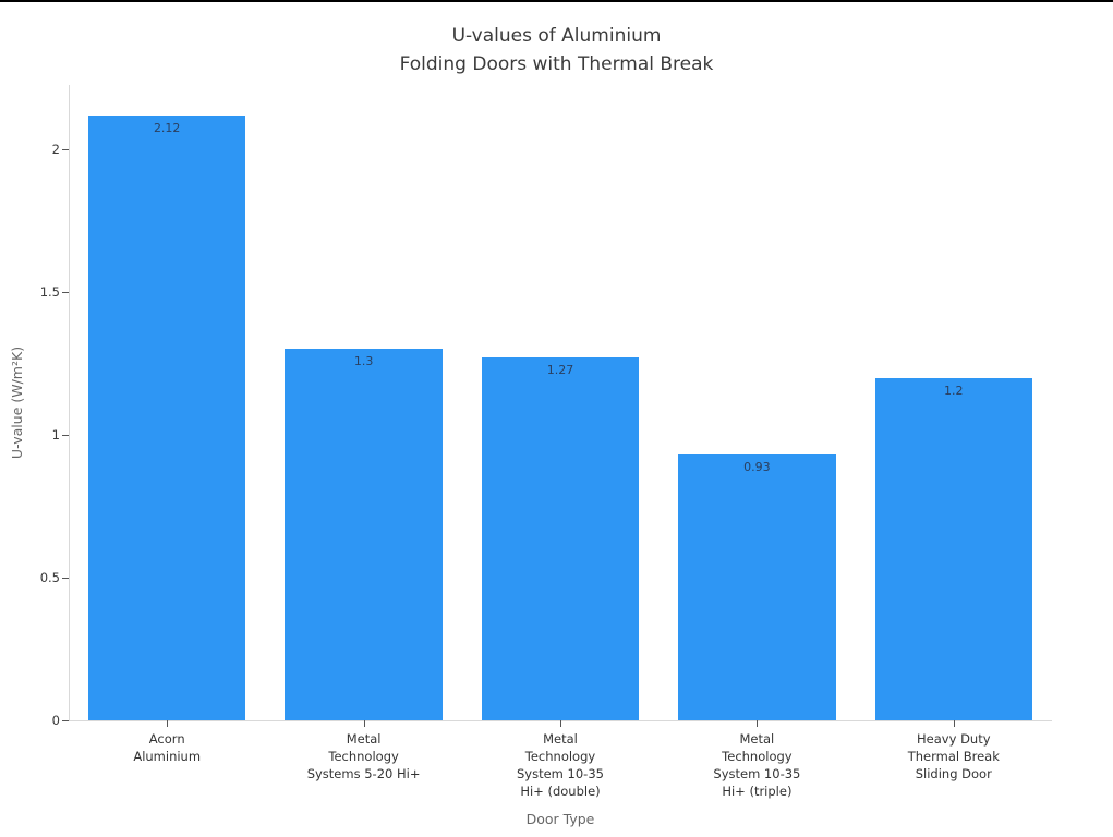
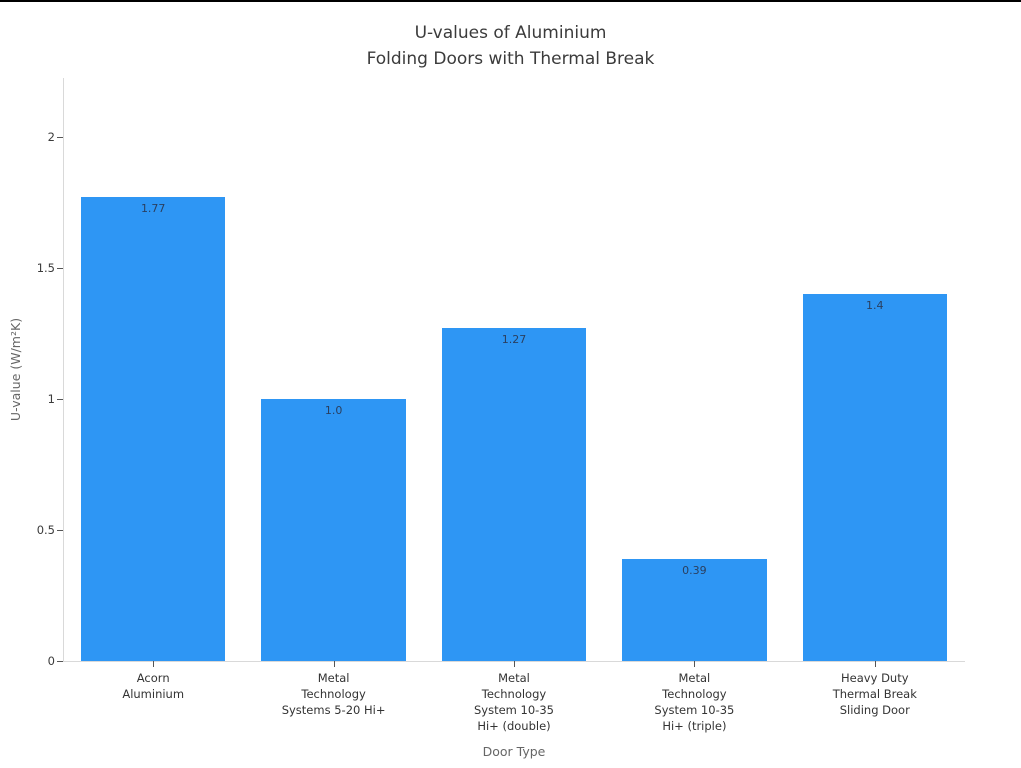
Acorn Aluminium: 2.12 -> 1.77
Metal Technology Systems 5-20 Hi+: 1.3 -> 1.0
Metal Technology System 10-35 Hi+ (triple): 0.93 -> 0.39
Heavy Duty Thermal Break Sliding Door: 1.2 -> 1.4
